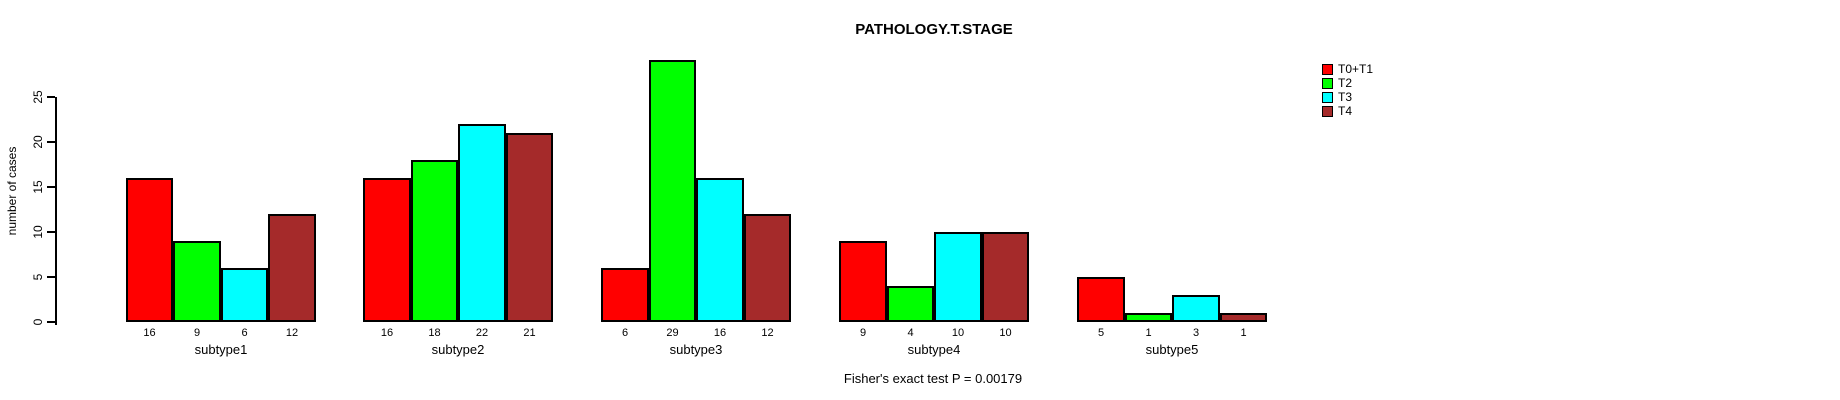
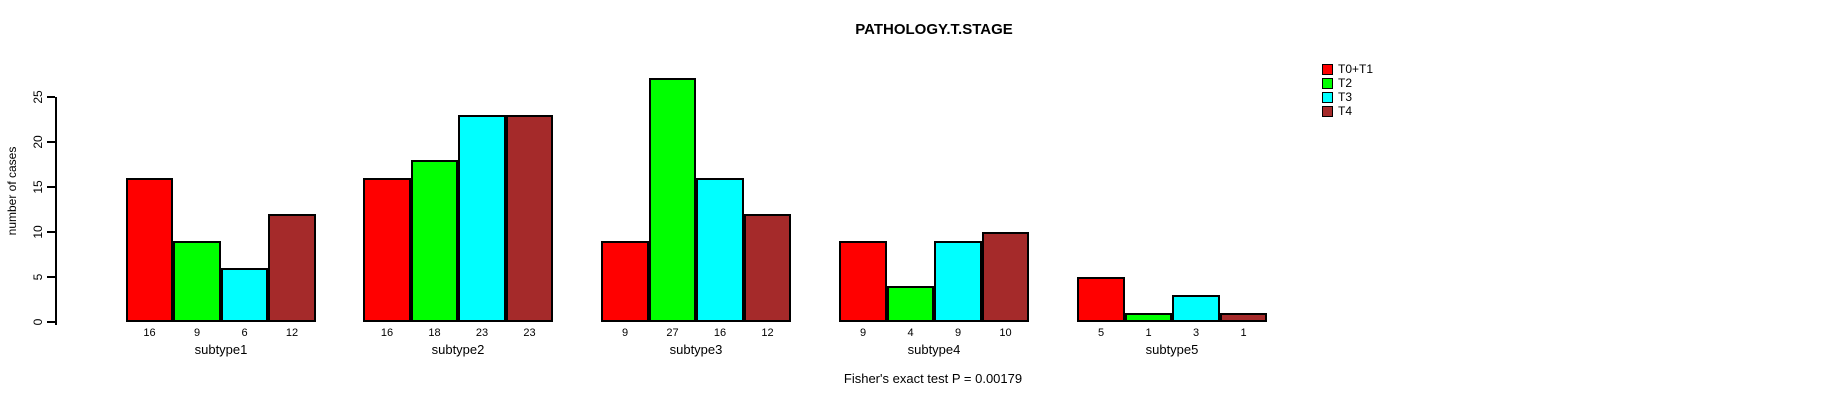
T3/subtype2: 22 -> 23
T4/subtype2: 21 -> 23
T0+T1/subtype3: 6 -> 9
T2/subtype3: 29 -> 27
T3/subtype4: 10 -> 9
